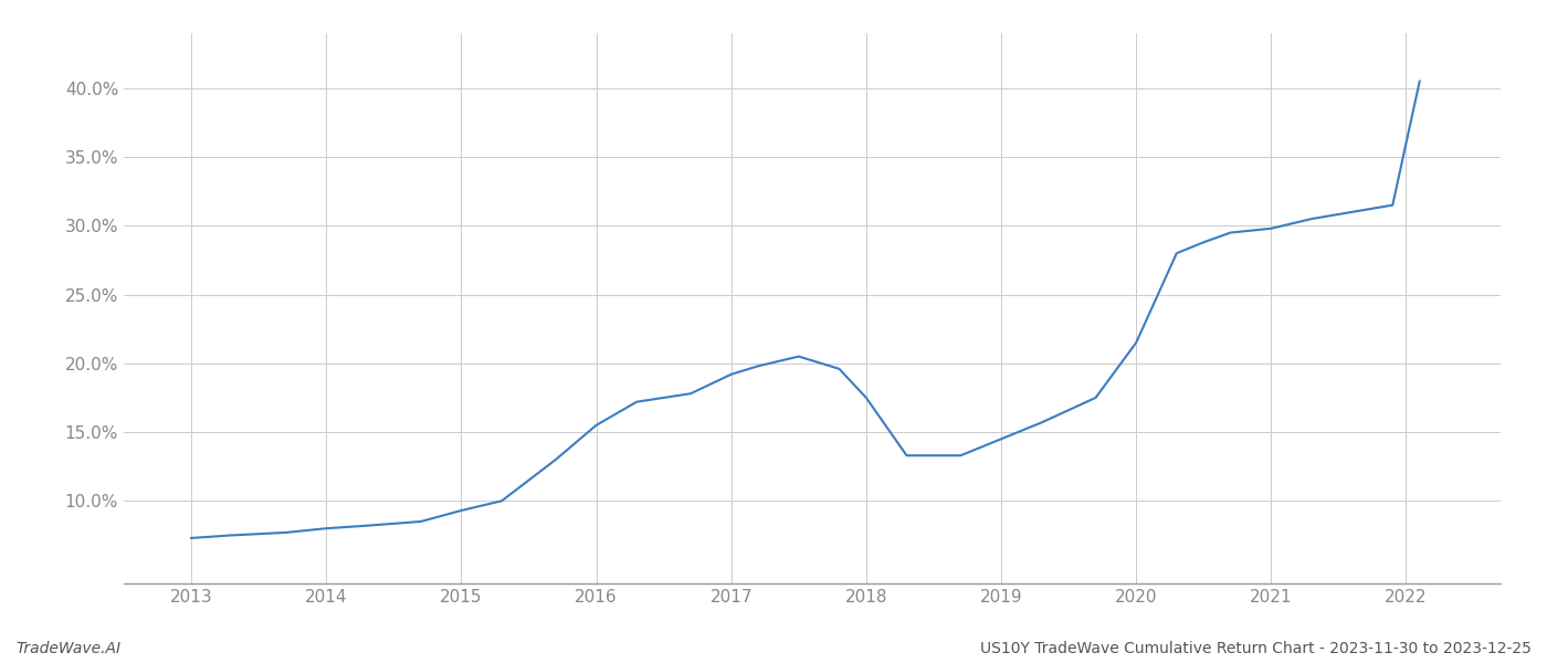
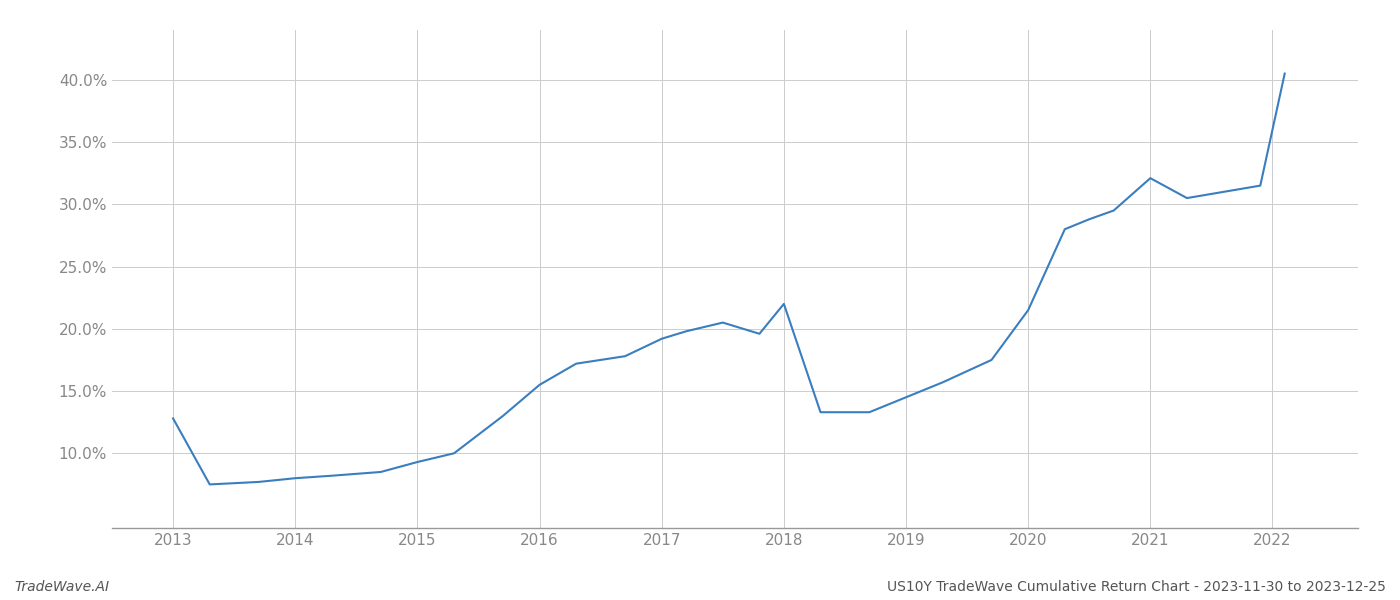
2013: 7.3% -> 12.8%
2018: 17.5% -> 22.0%
2021: 29.8% -> 32.1%
